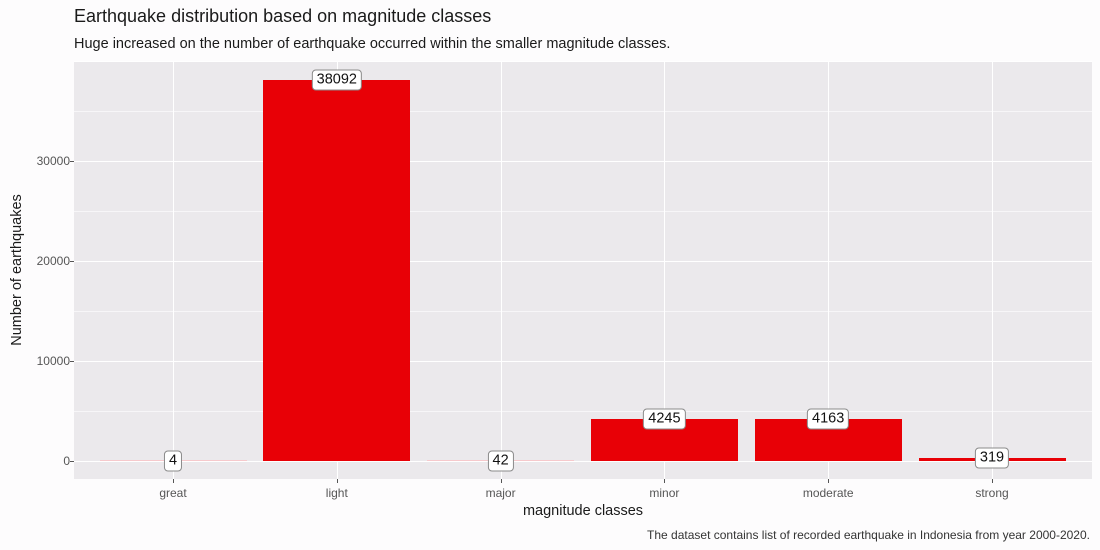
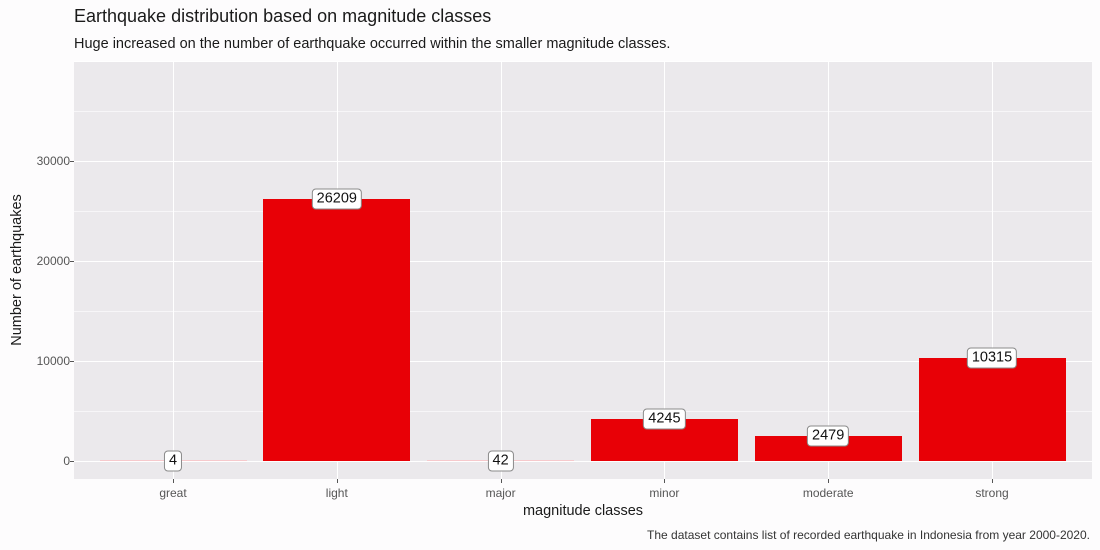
light: 38092 -> 26209
moderate: 4163 -> 2479
strong: 319 -> 10315
